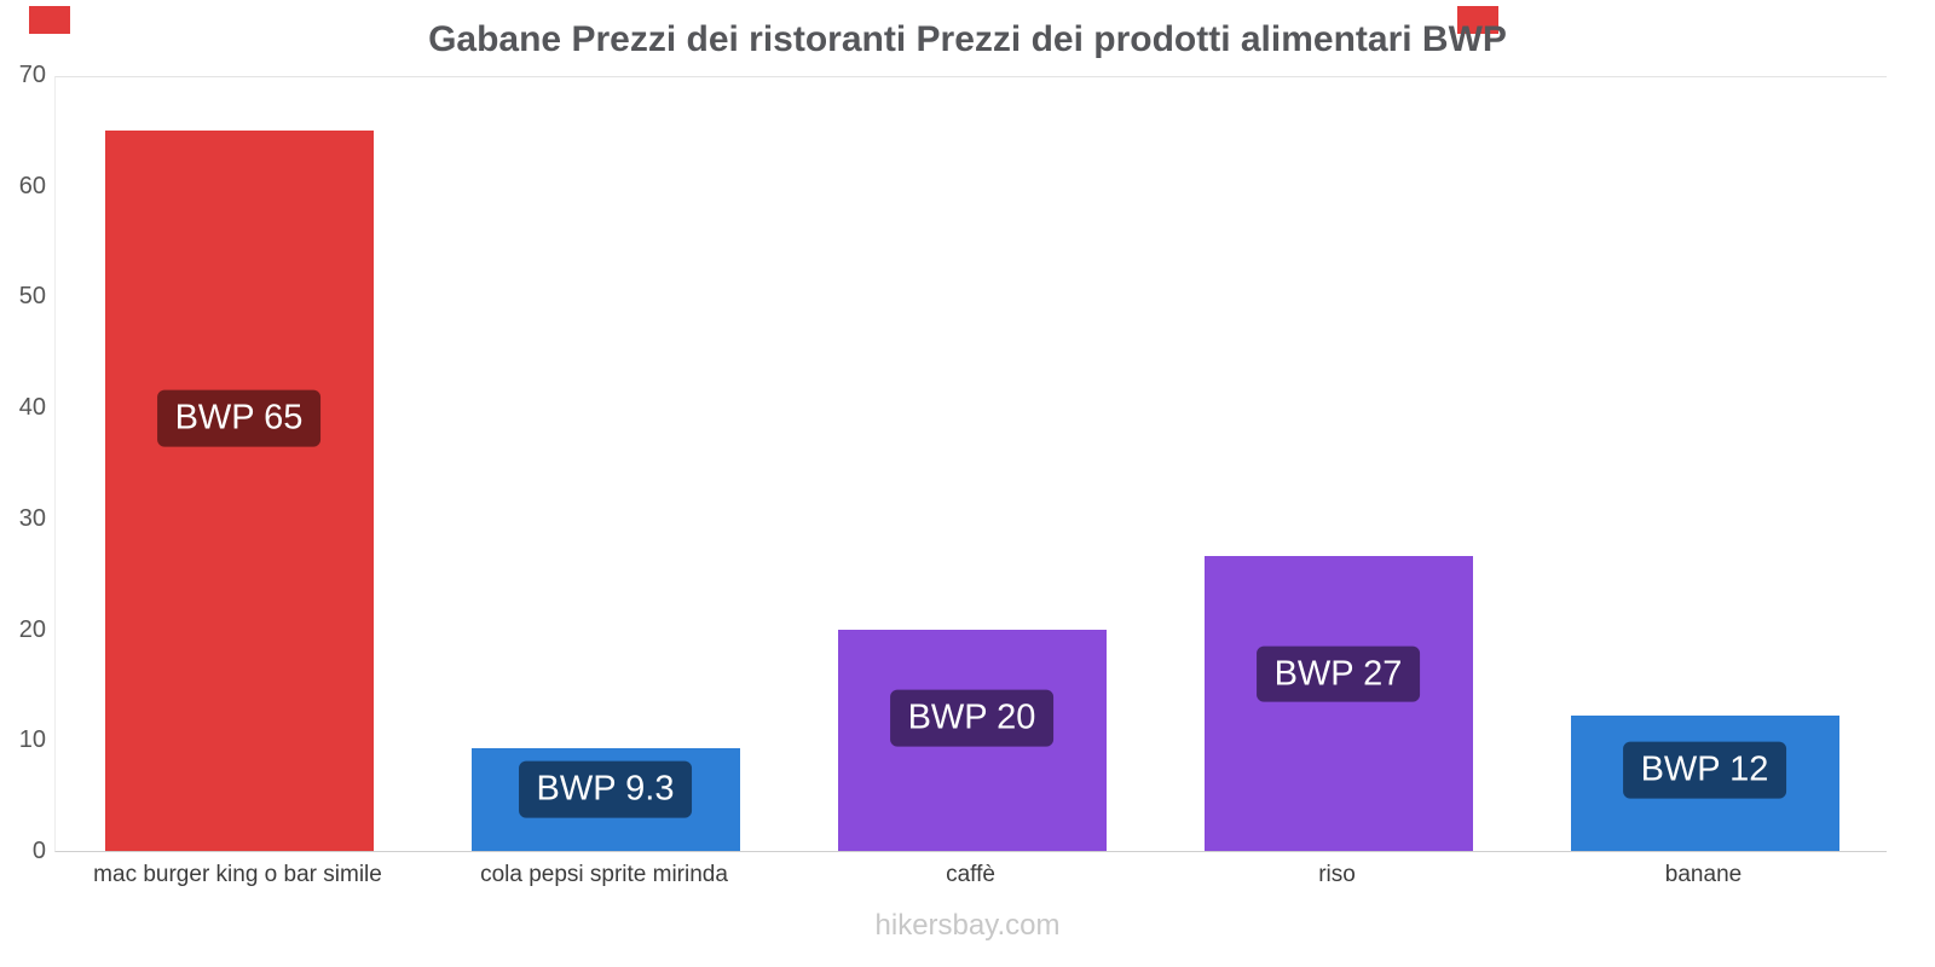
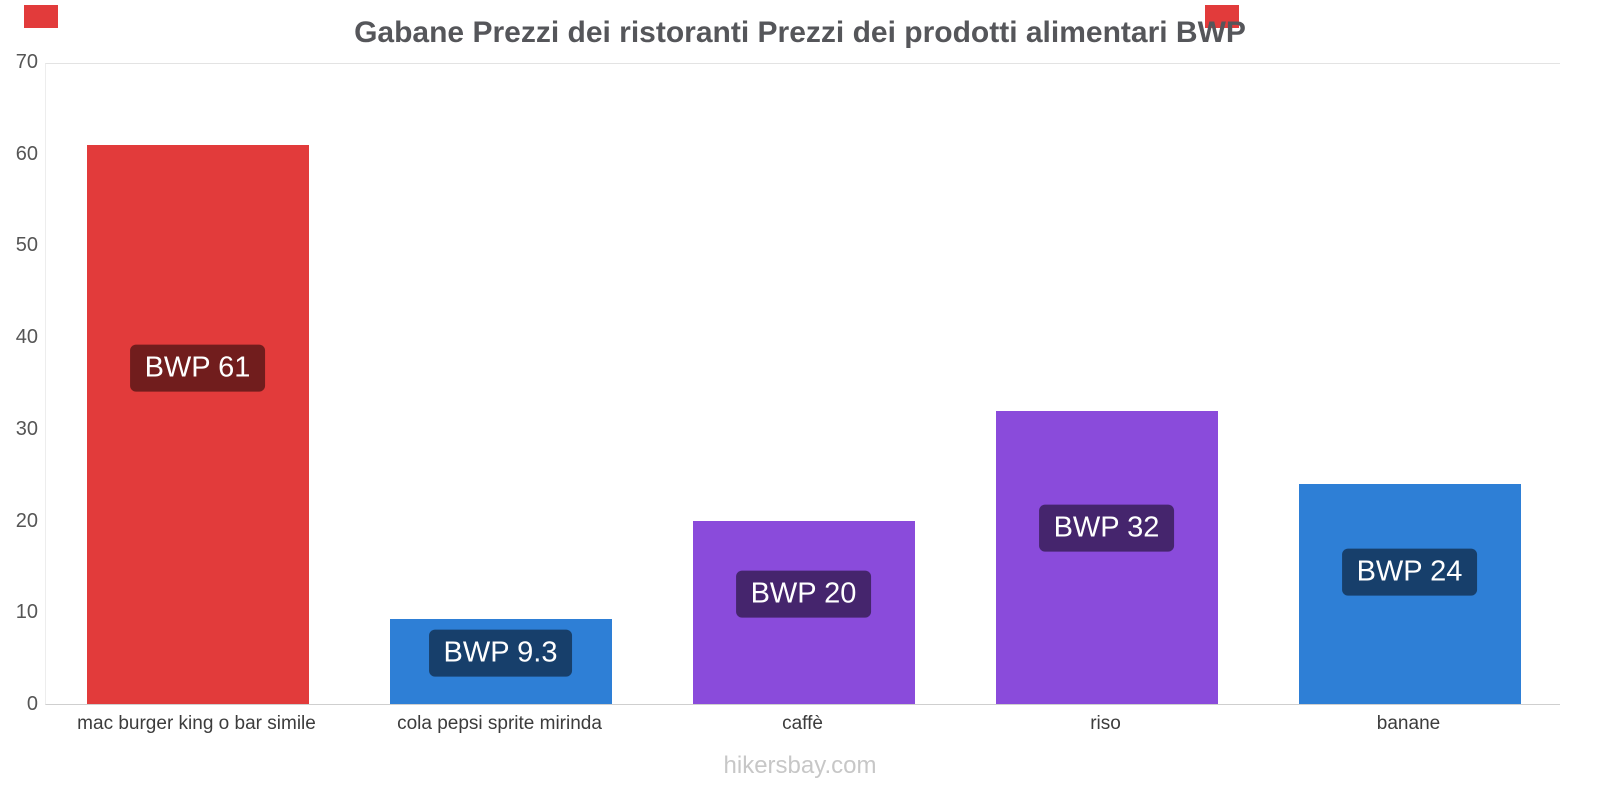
mac burger king o bar simile: 65 -> 61
riso: 27 -> 32
banane: 12 -> 24
